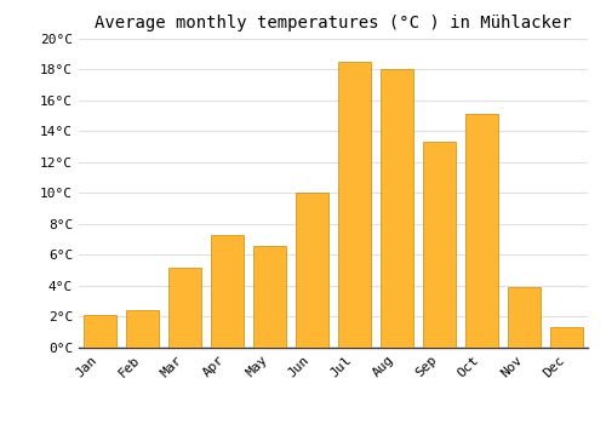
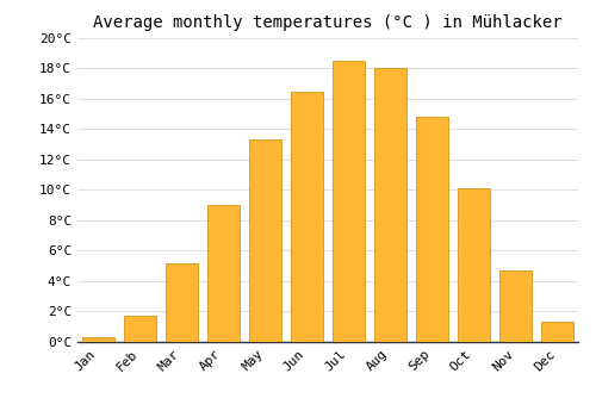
Jan: 2.1°C -> 0.3°C
Feb: 2.4°C -> 1.7°C
Apr: 7.3°C -> 9.0°C
May: 6.6°C -> 13.3°C
Jun: 10.0°C -> 16.4°C
Sep: 13.3°C -> 14.8°C
Oct: 15.1°C -> 10.1°C
Nov: 3.9°C -> 4.7°C
